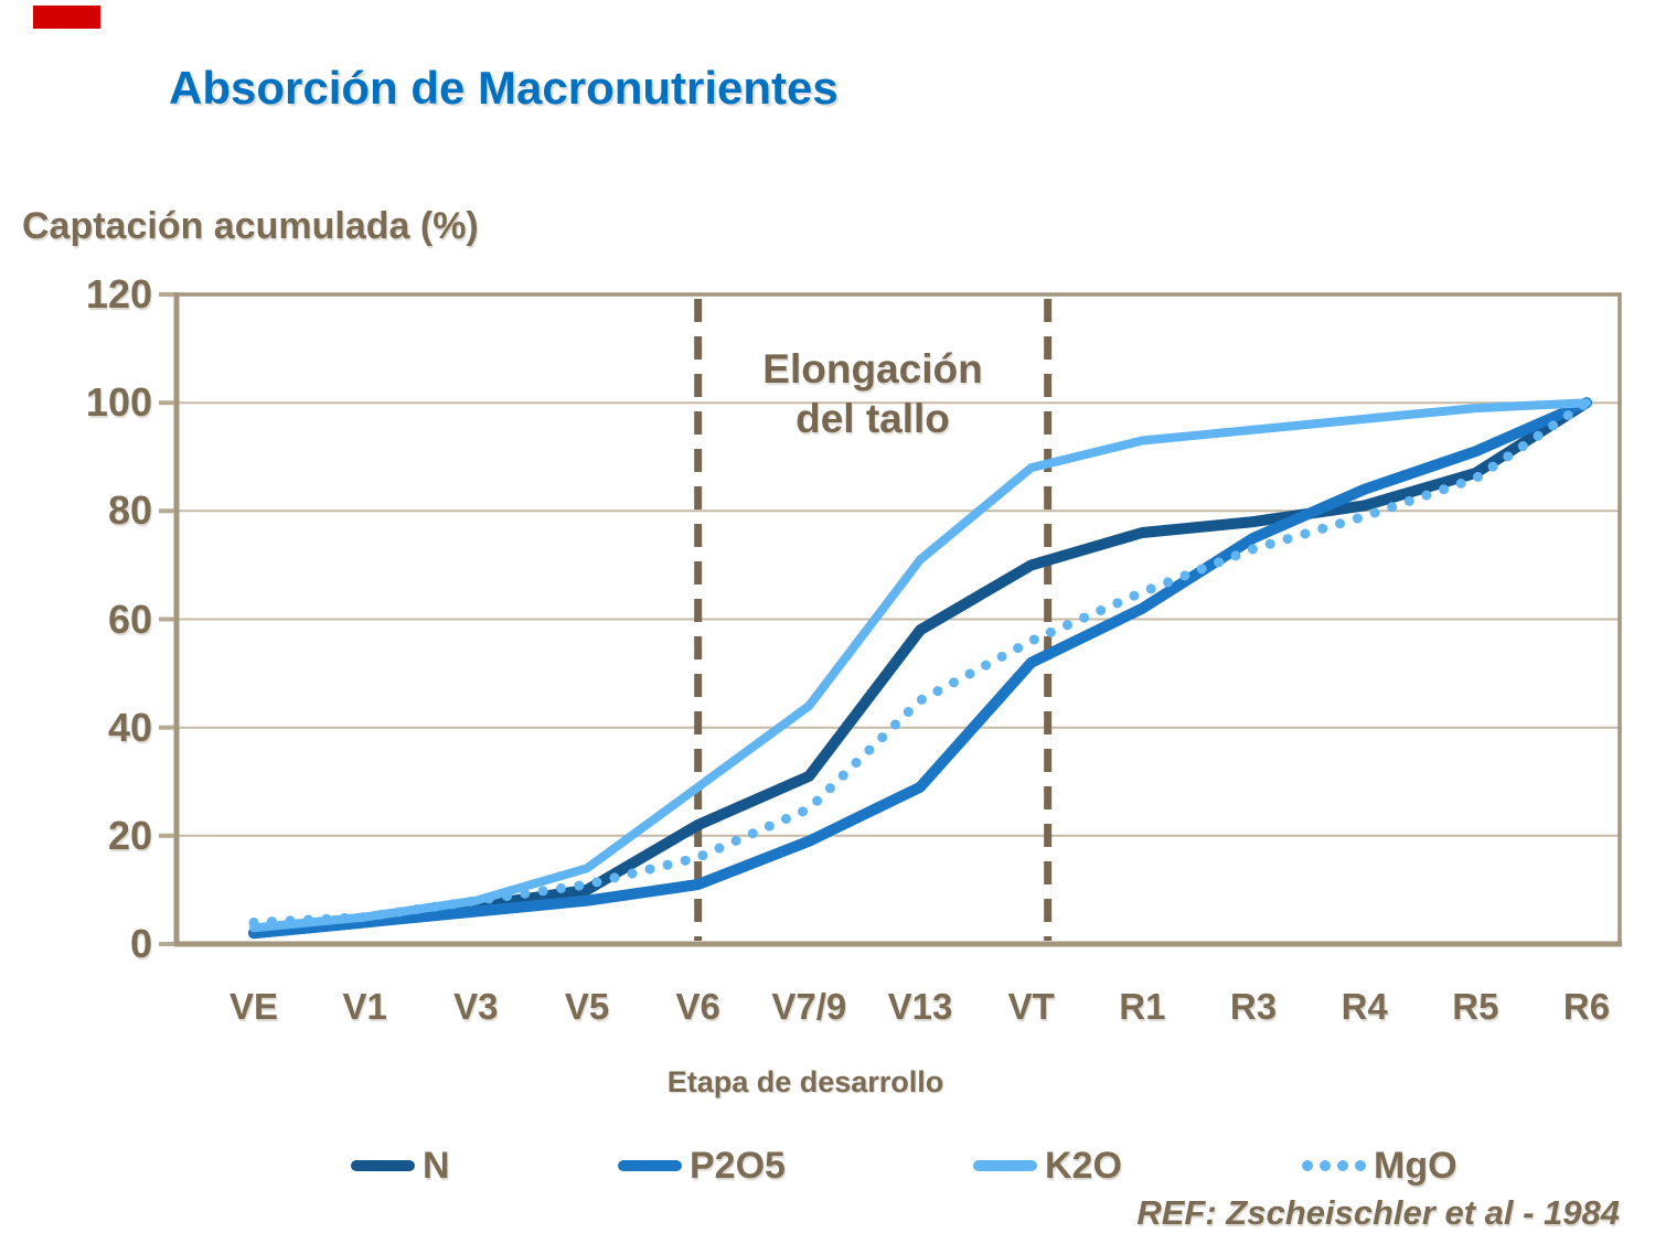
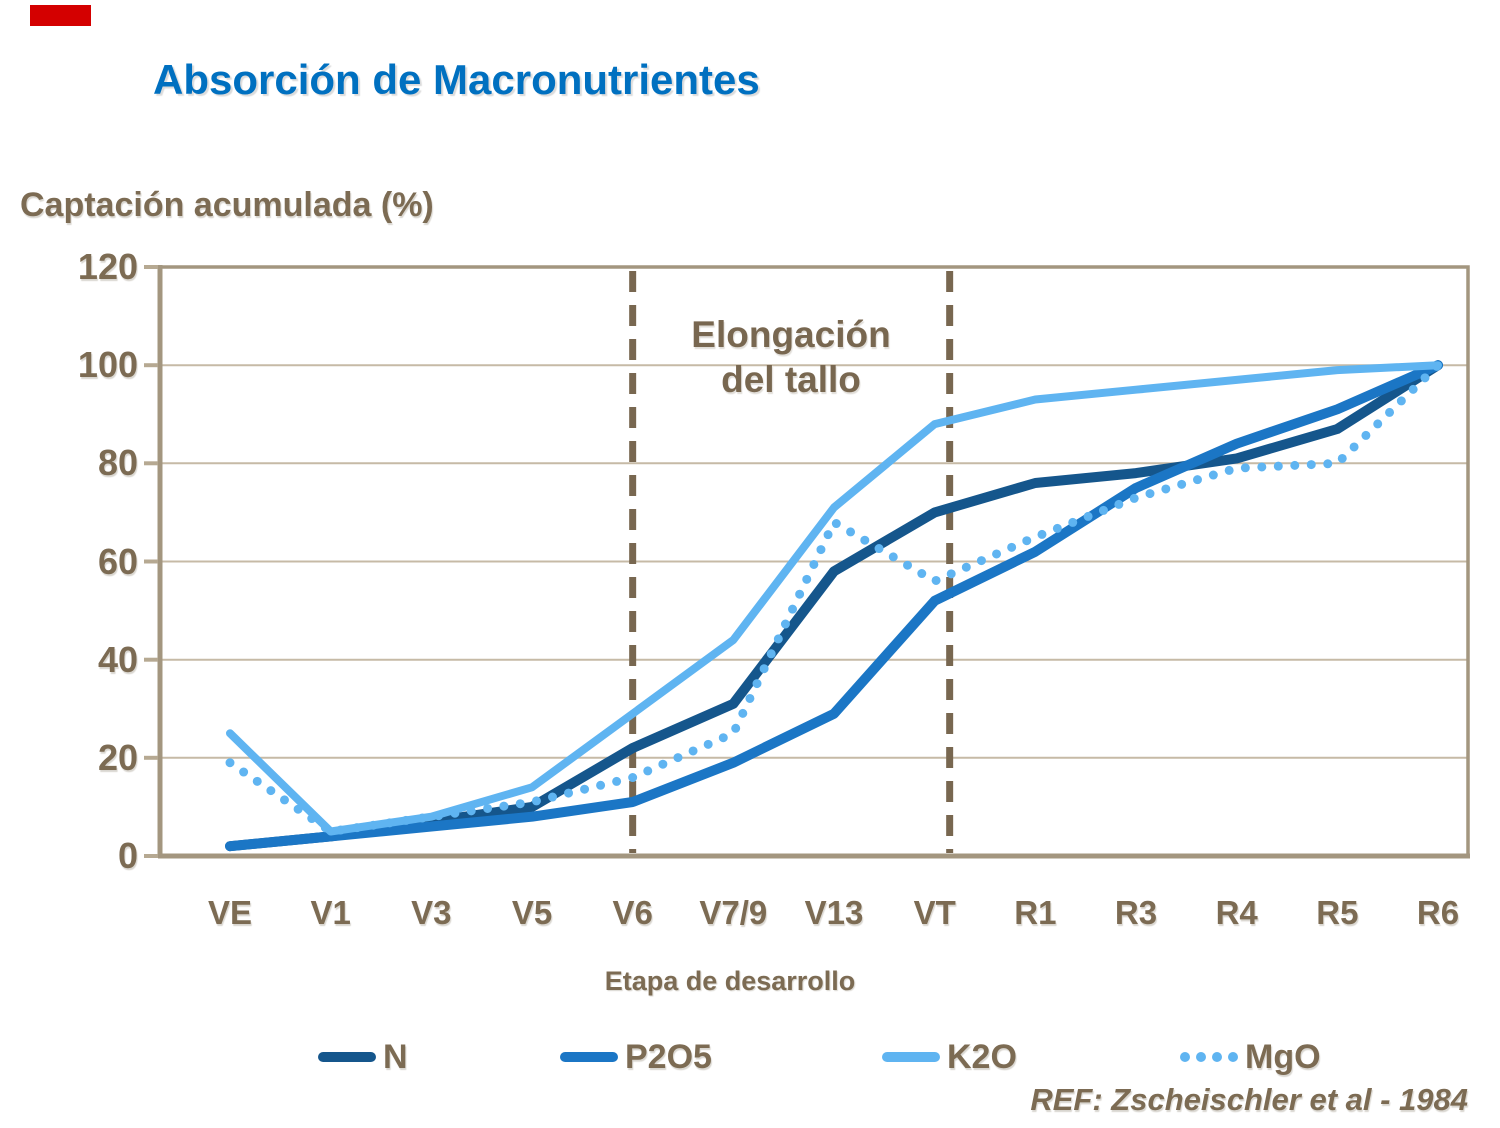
K2O/VE: 3 -> 25
MgO/VE: 4 -> 19
MgO/V13: 45 -> 68
MgO/R5: 86 -> 80
